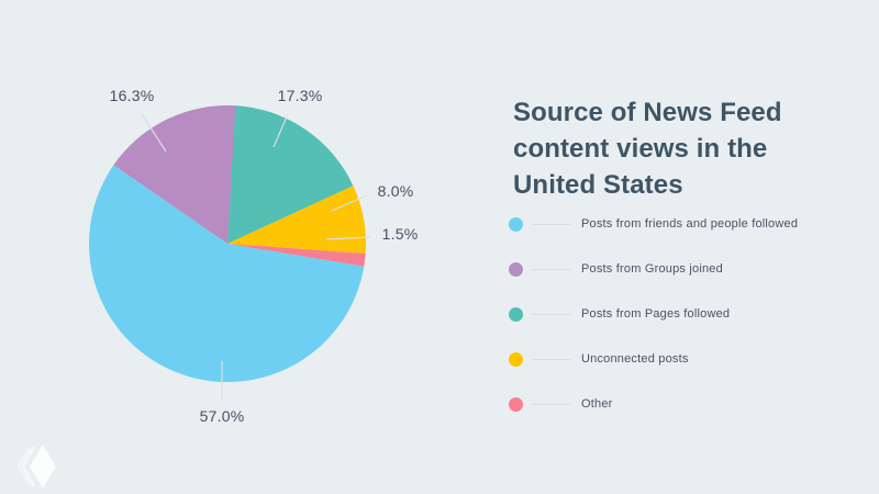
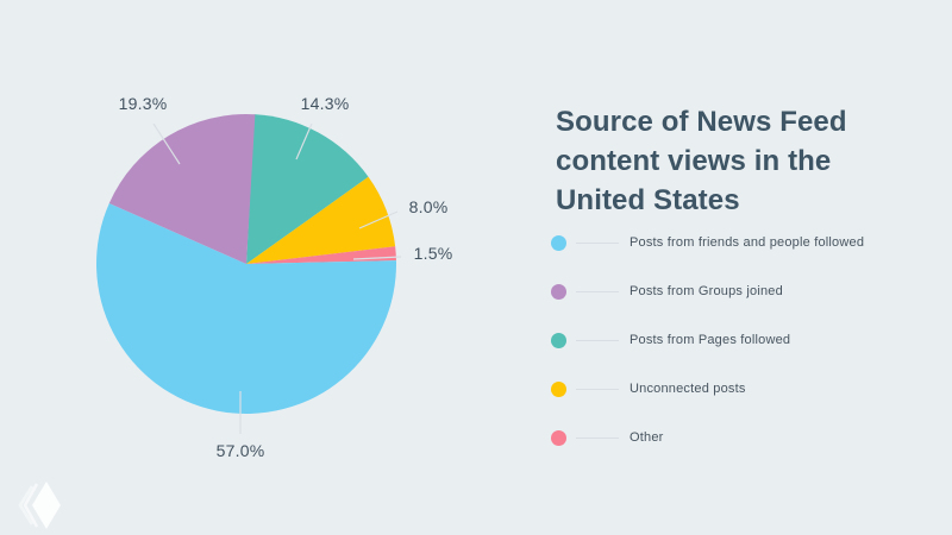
Posts from Groups joined: 16.3% -> 19.3%
Posts from Pages followed: 17.3% -> 14.3%
